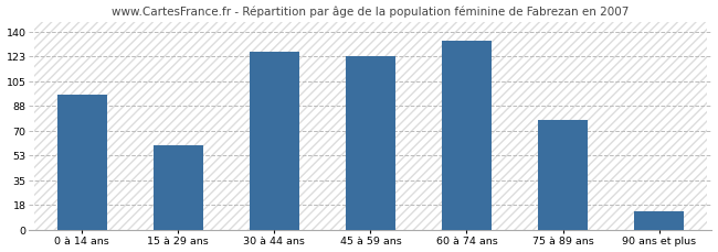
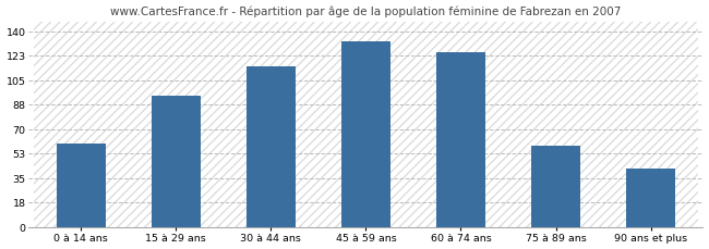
0 à 14 ans: 96 -> 60
15 à 29 ans: 60 -> 94
30 à 44 ans: 126 -> 115
45 à 59 ans: 123 -> 133
60 à 74 ans: 134 -> 125
75 à 89 ans: 78 -> 58
90 ans et plus: 13 -> 42
